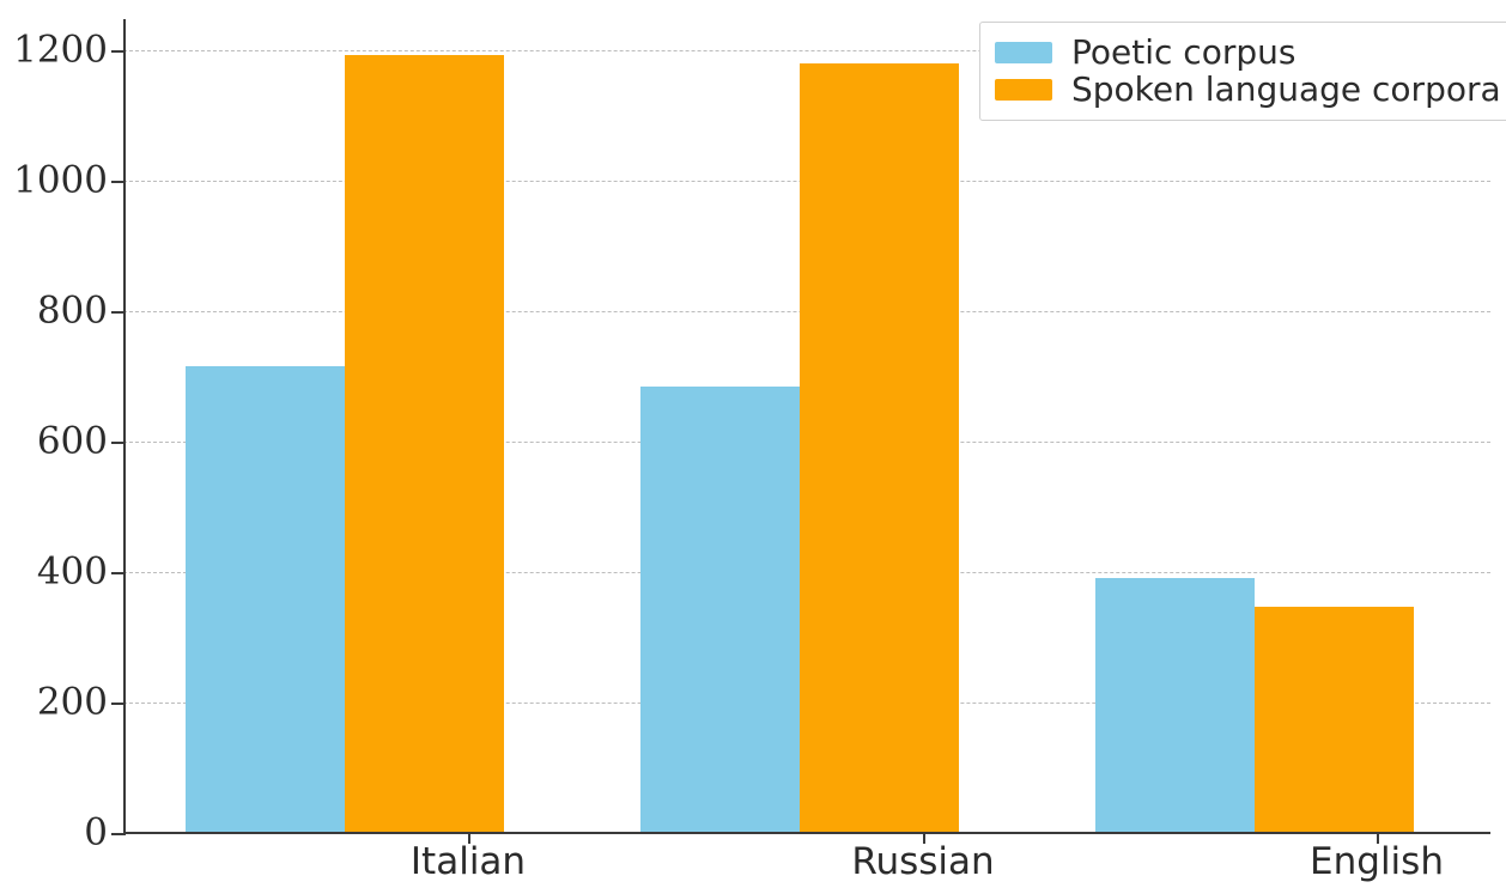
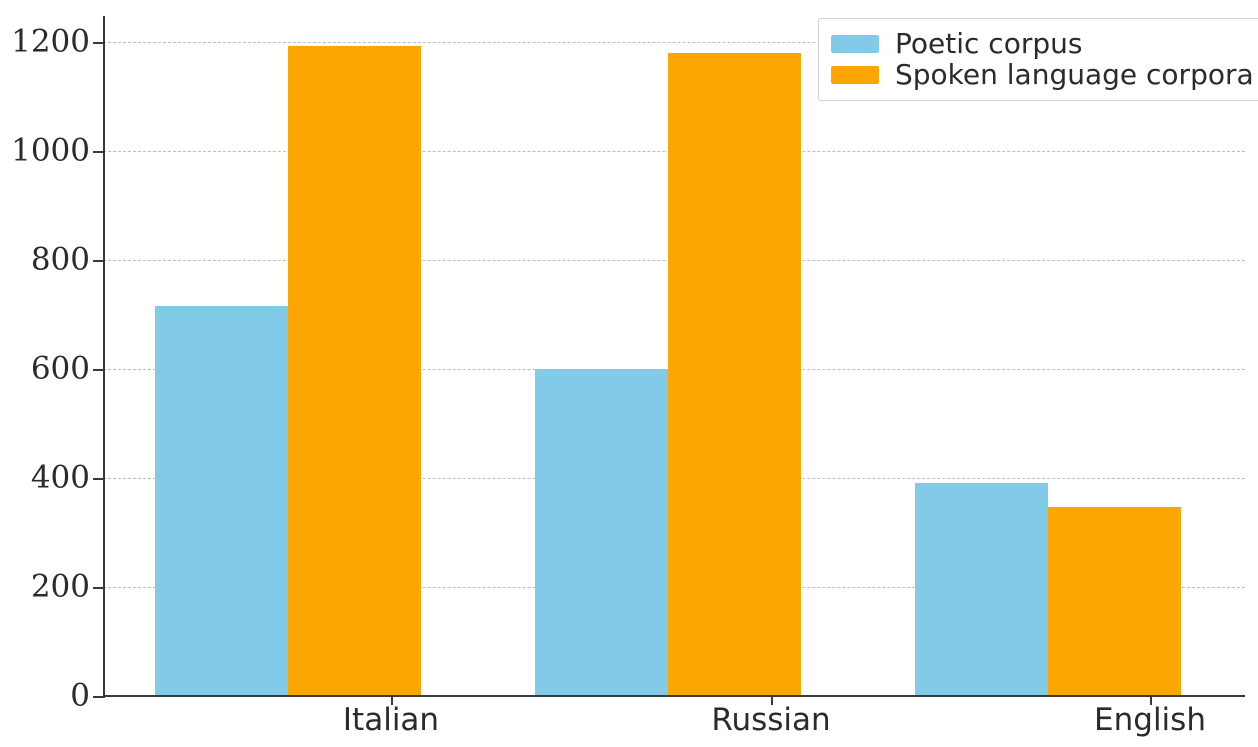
Poetic corpus/Russian: 680 -> 600
